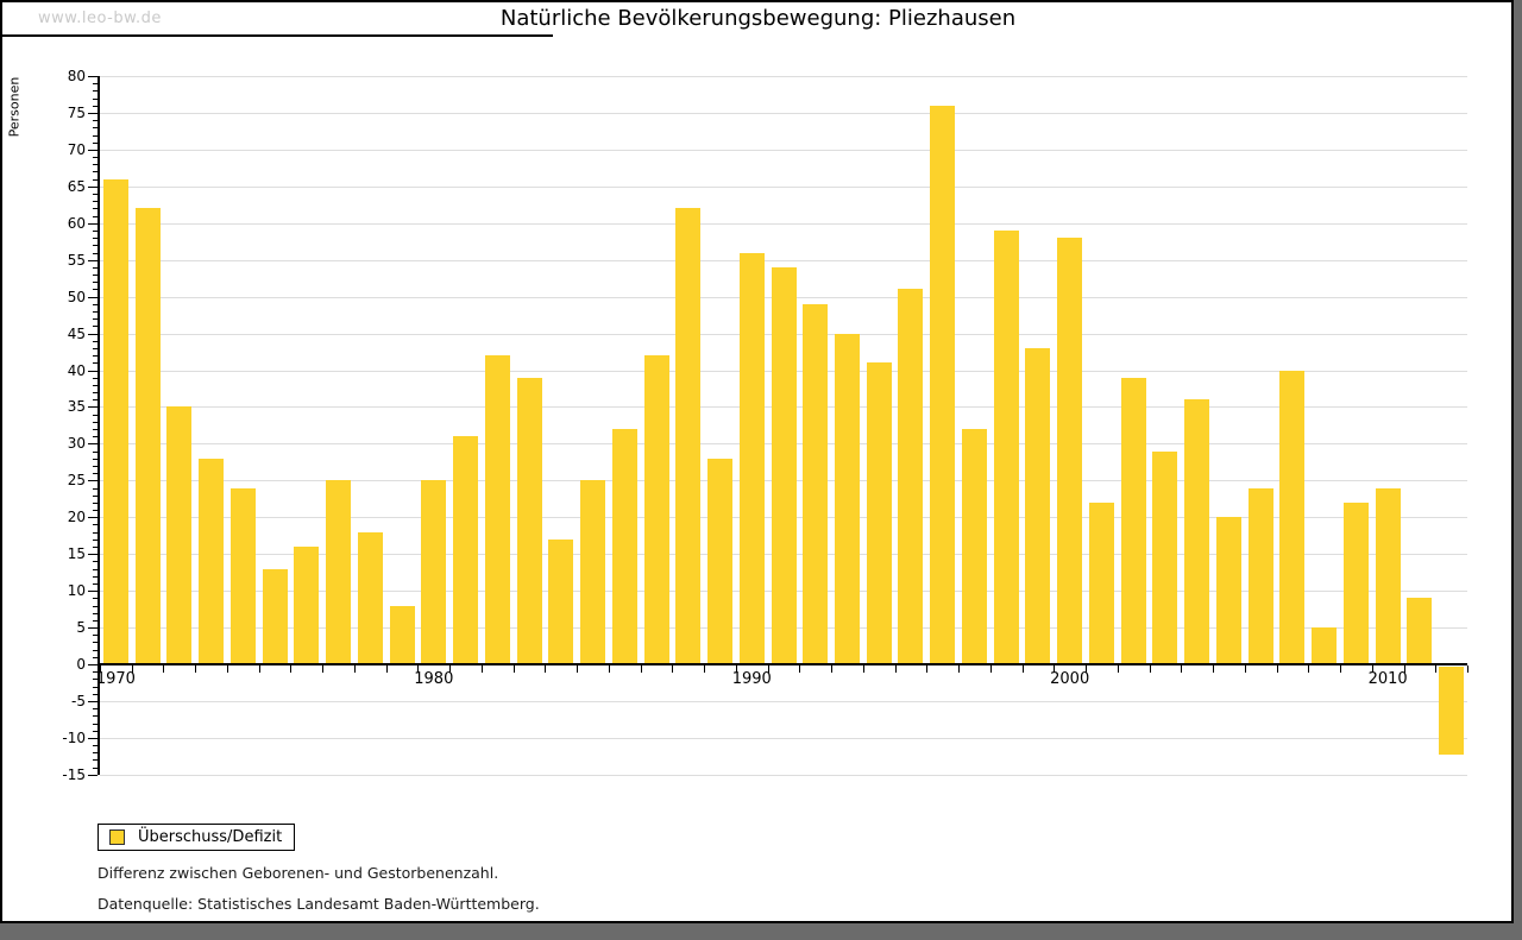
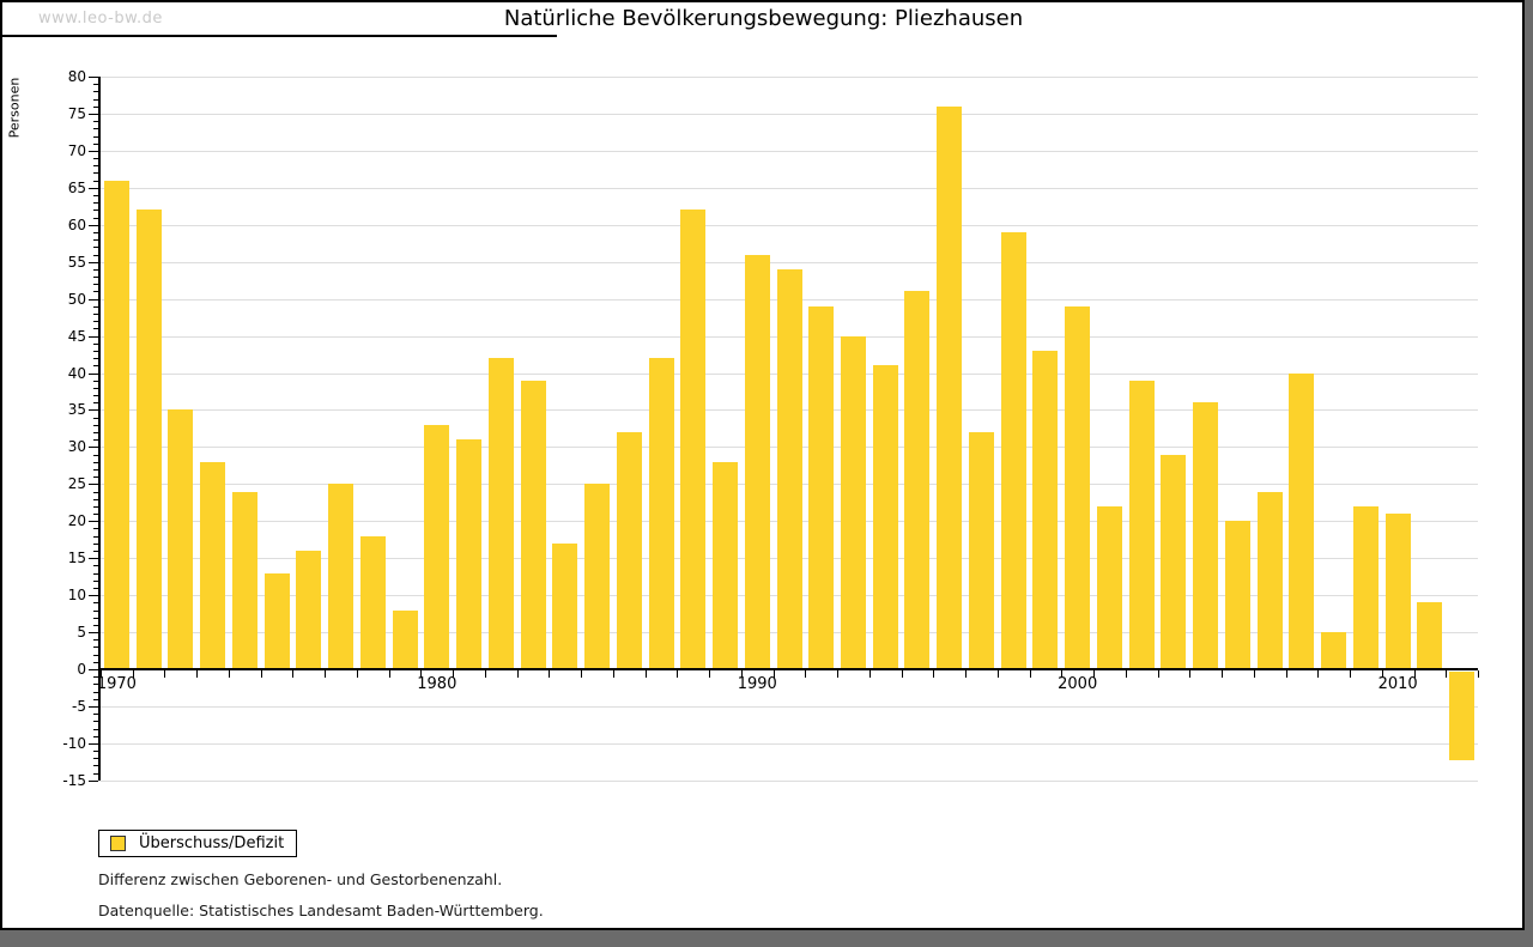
1980: 25 -> 33
2000: 58 -> 49
2010: 24 -> 21
